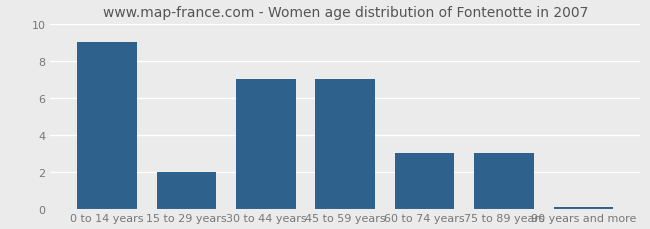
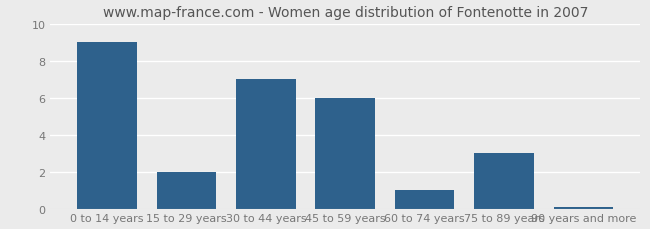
45 to 59 years: 7.0 -> 6.0
60 to 74 years: 3.0 -> 1.0
